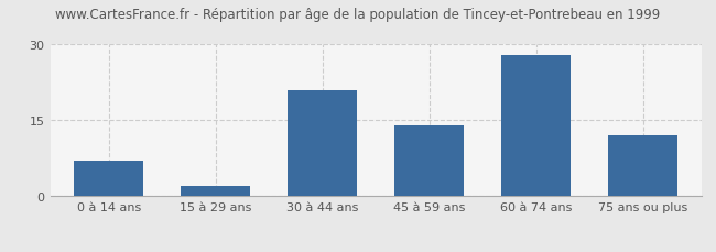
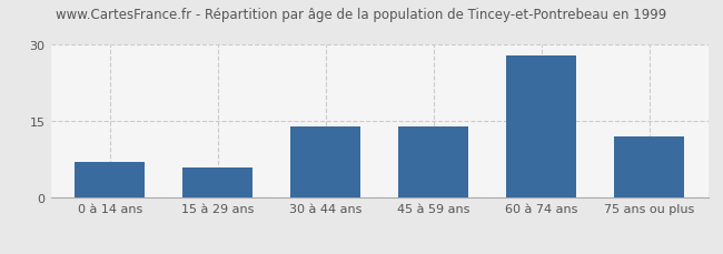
15 à 29 ans: 2 -> 6
30 à 44 ans: 21 -> 14
